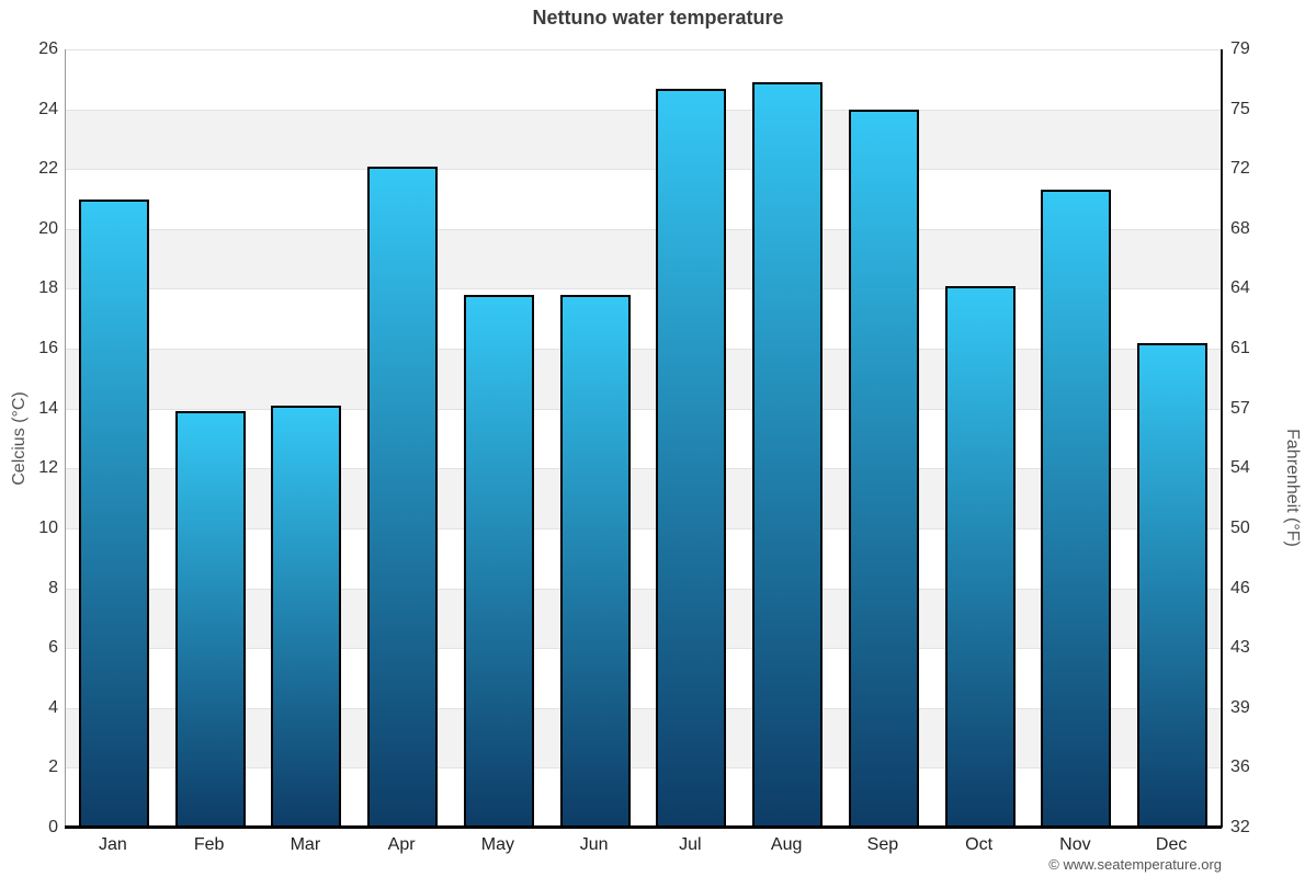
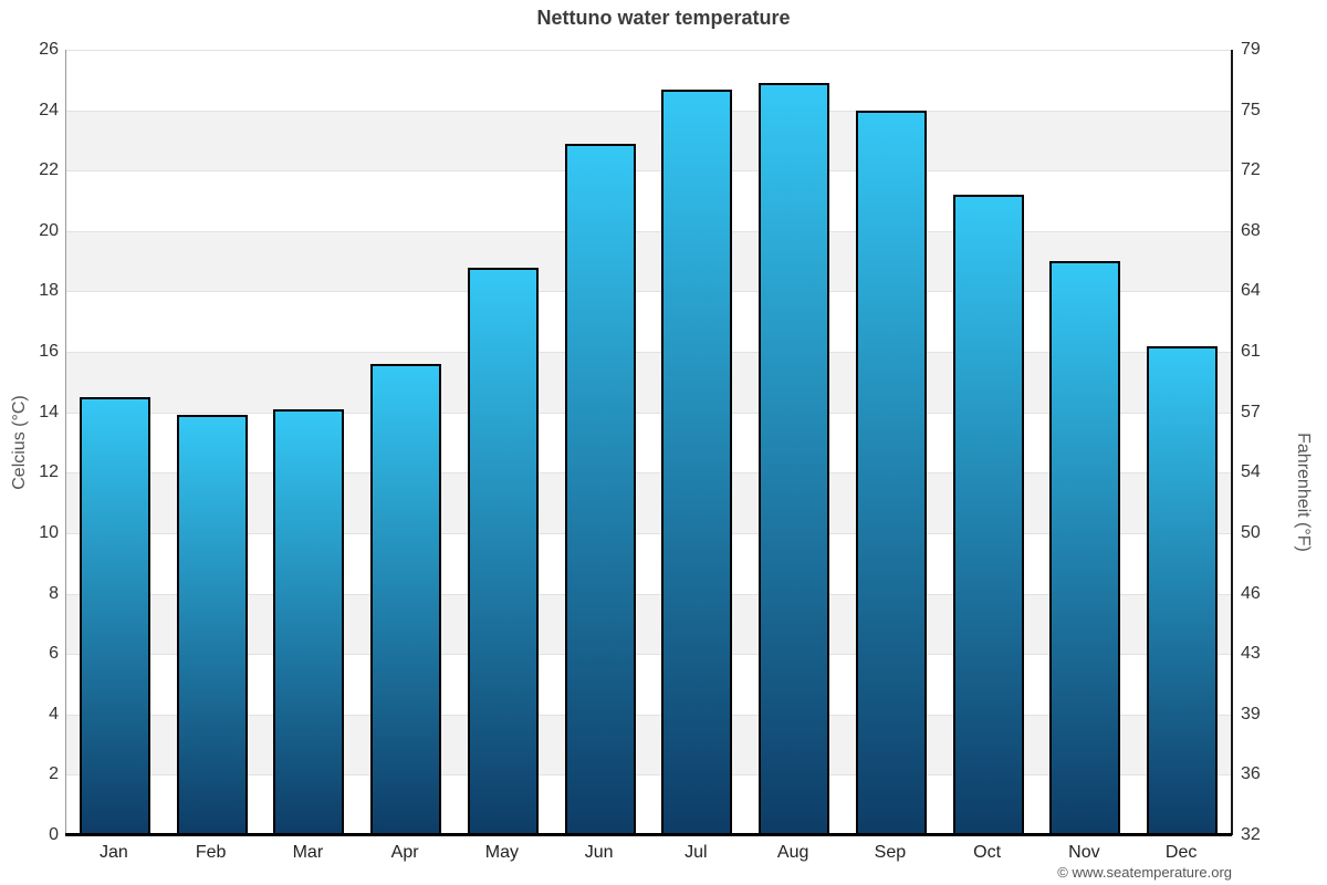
Jan: 21.0 -> 14.5
Apr: 22.1 -> 15.6
May: 17.8 -> 18.8
Jun: 17.8 -> 22.9
Oct: 18.1 -> 21.2
Nov: 21.3 -> 19.0
